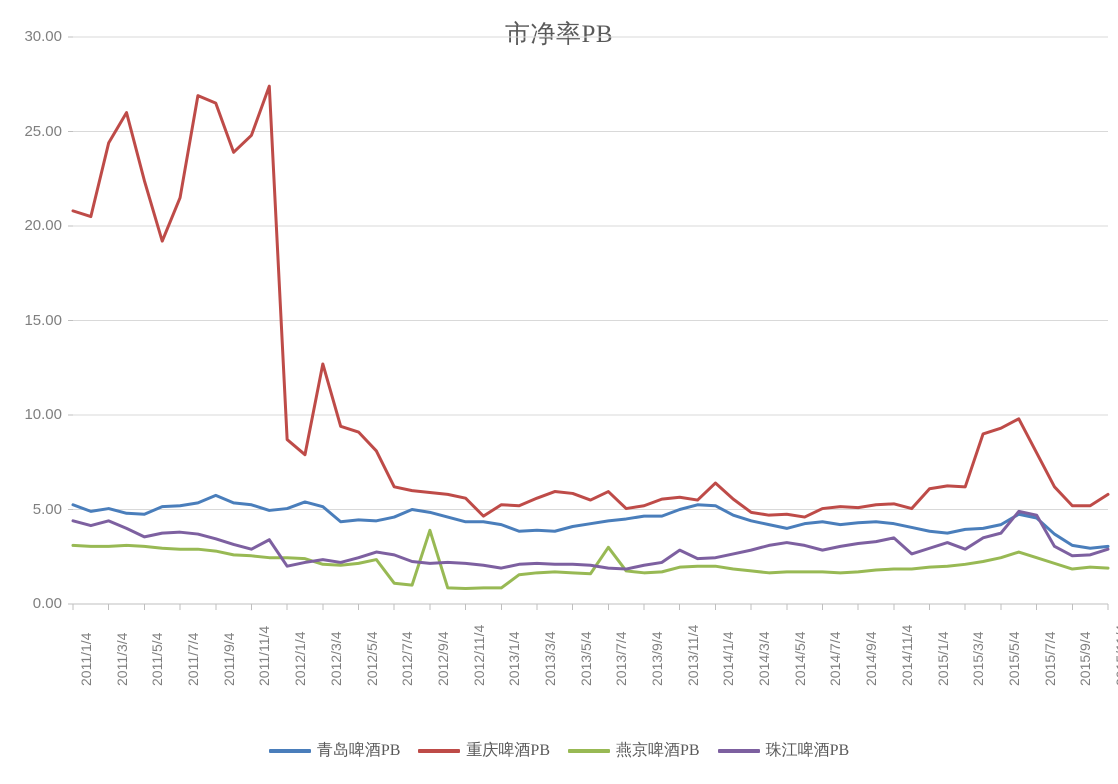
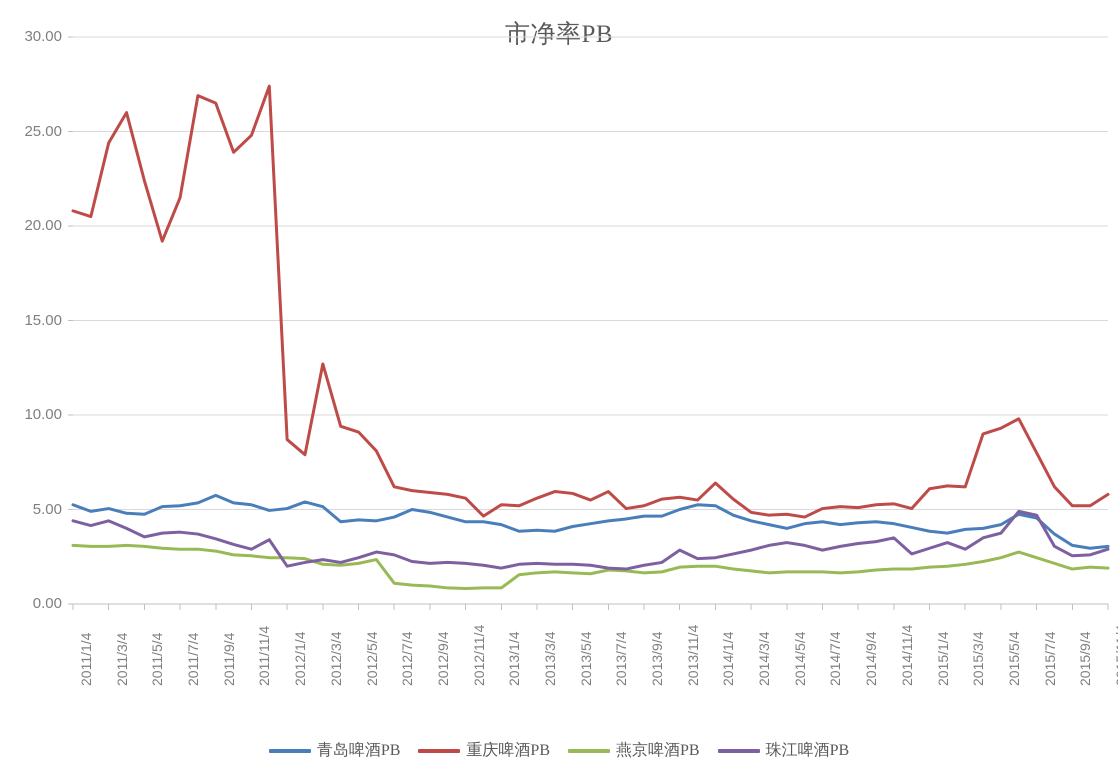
燕京啤酒PB/2012/9/4: 3.9 -> 0.9
燕京啤酒PB/2013/7/4: 3.0 -> 1.8
